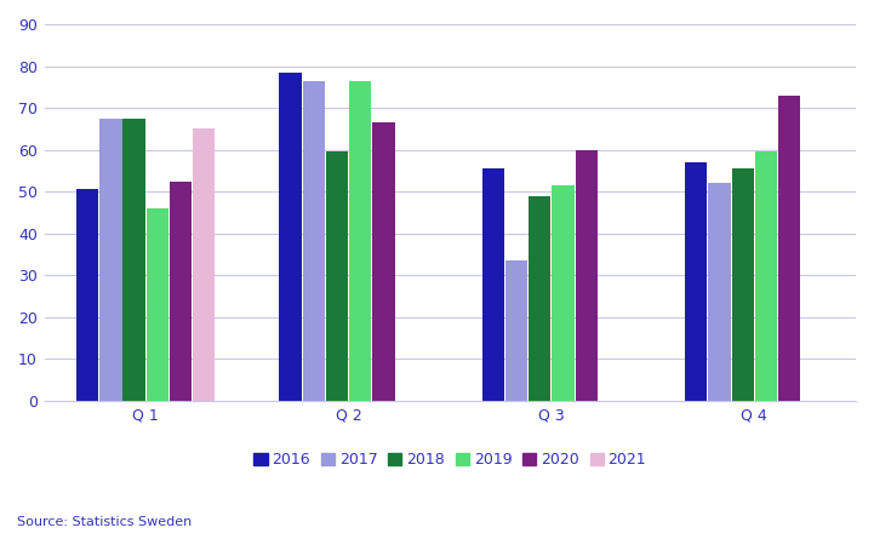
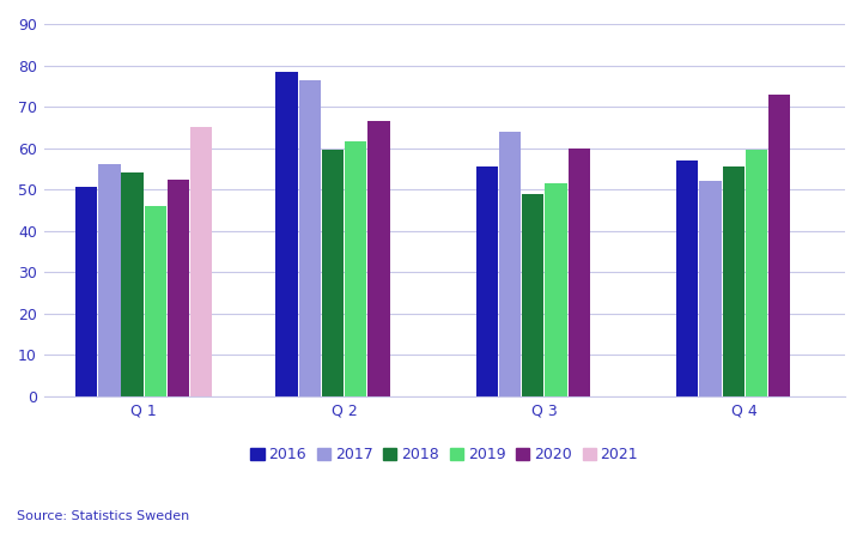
2017/Q 1: 67.5 -> 56.0
2018/Q 1: 67.5 -> 54.0
2019/Q 2: 76.5 -> 61.5
2017/Q 3: 33.5 -> 64.0
